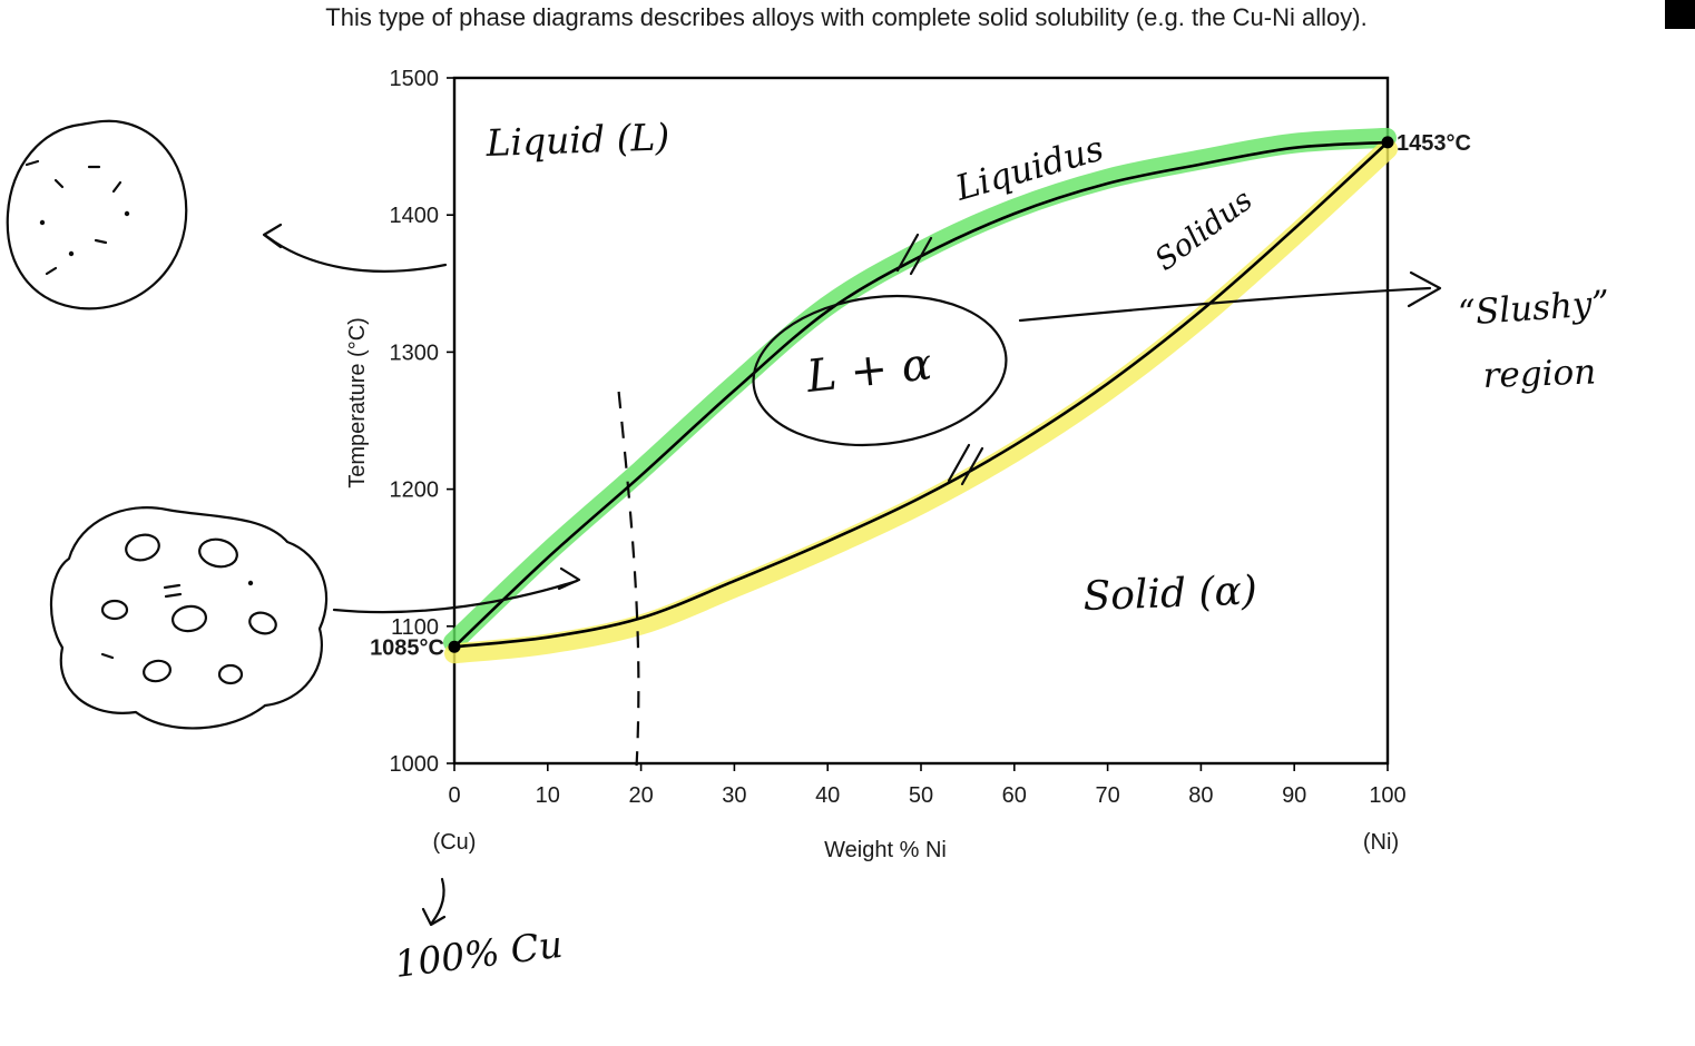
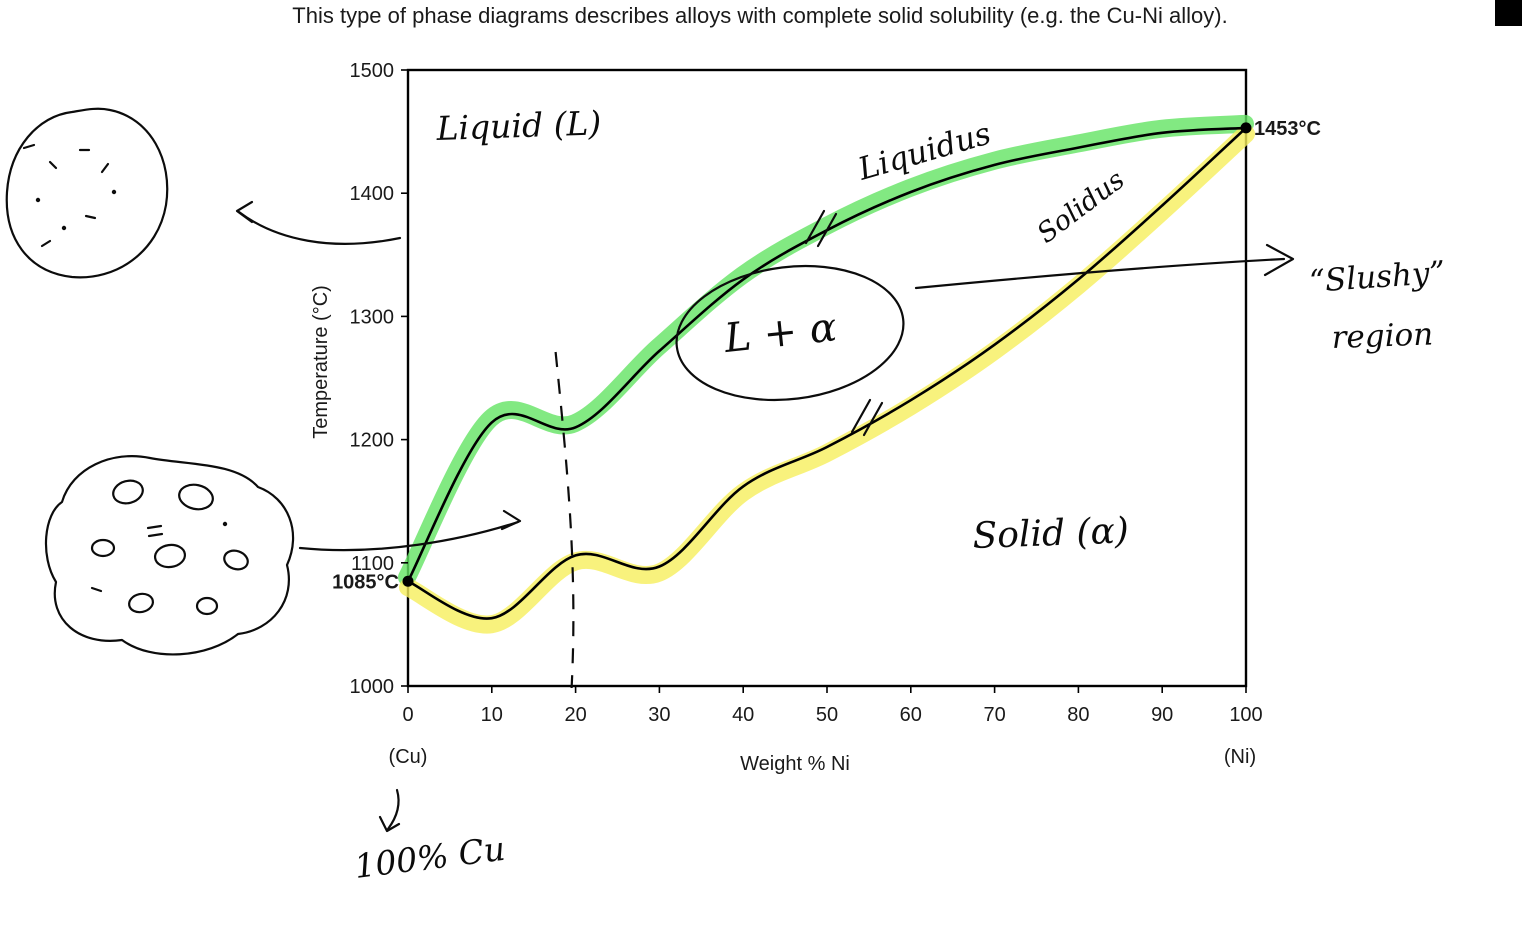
Liquidus/10: 1150 -> 1214
Solidus/10: 1092 -> 1055
Solidus/30: 1133 -> 1097
